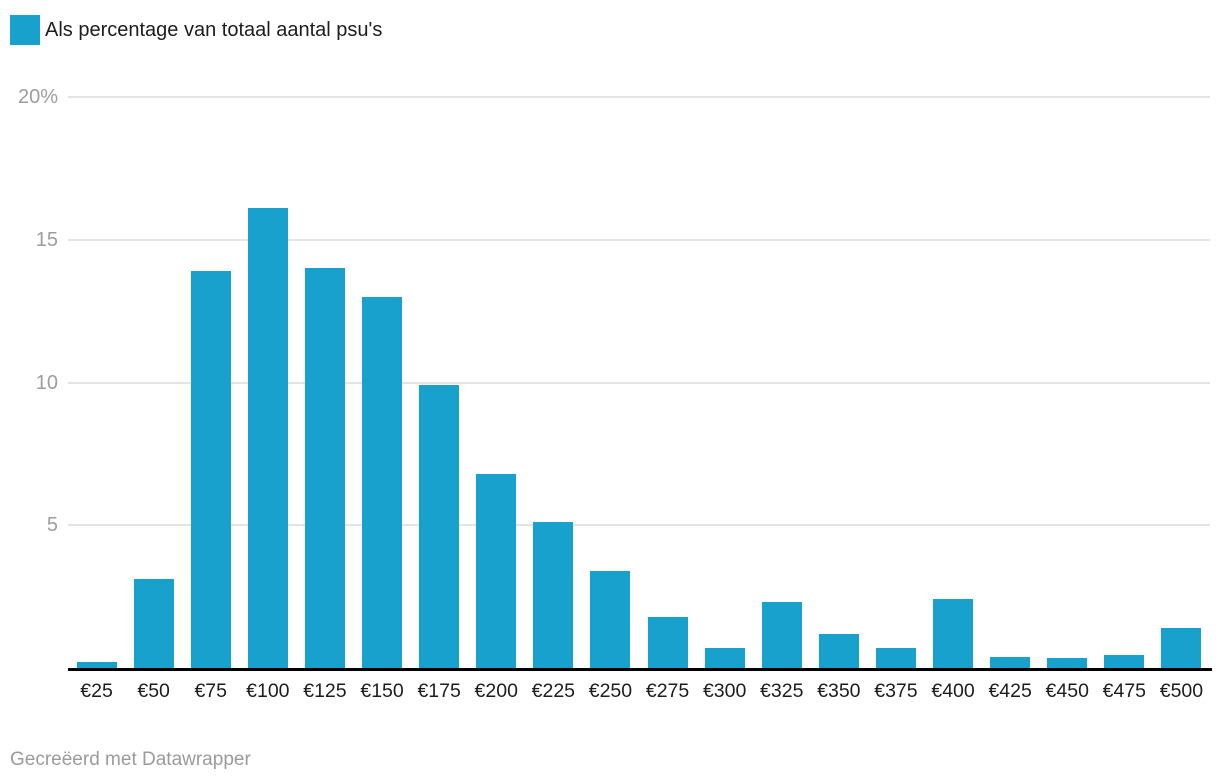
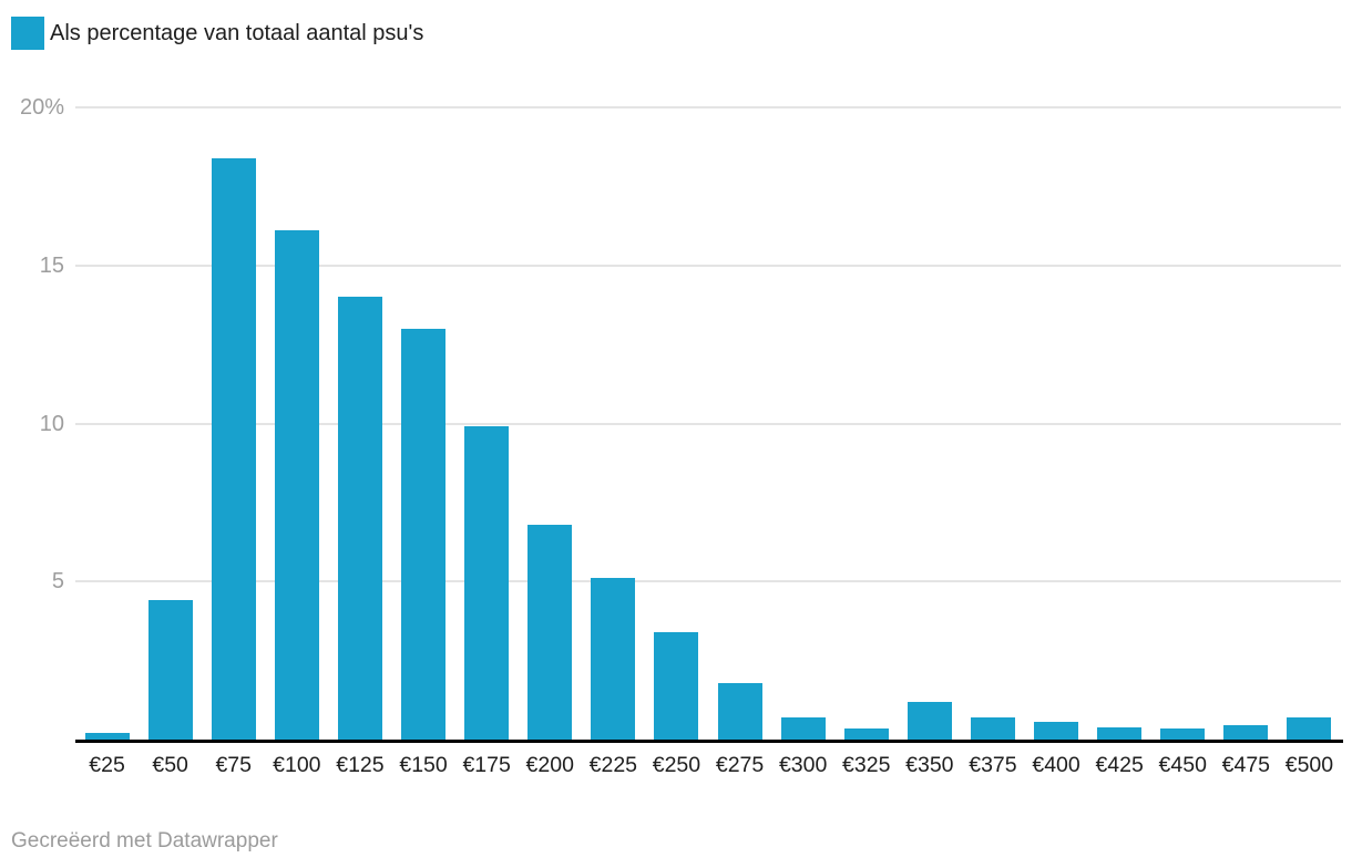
€50: 3.1% -> 4.4%
€75: 13.9% -> 18.4%
€325: 2.3% -> 0.3%
€400: 2.4% -> 0.6%
€500: 1.4% -> 0.7%
